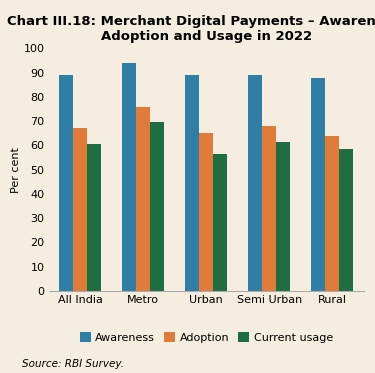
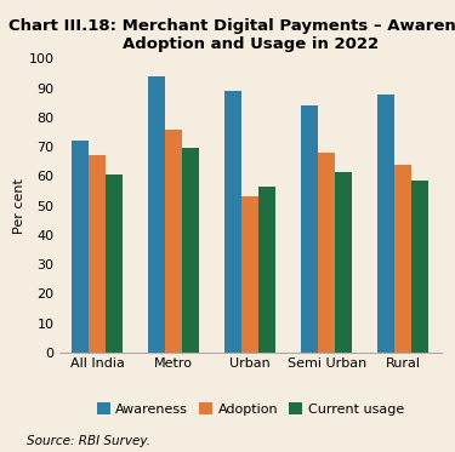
Awareness/All India: 89 -> 72
Adoption/Urban: 65 -> 53
Awareness/Semi Urban: 89 -> 84
